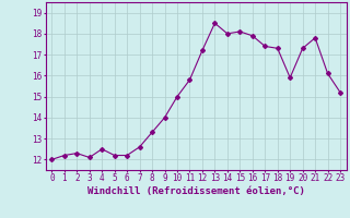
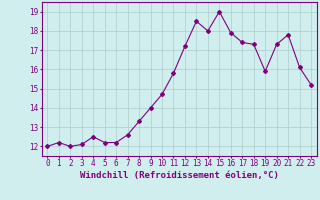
2: 12.3 -> 12.0
10: 15.0 -> 14.7
15: 18.1 -> 19.0
